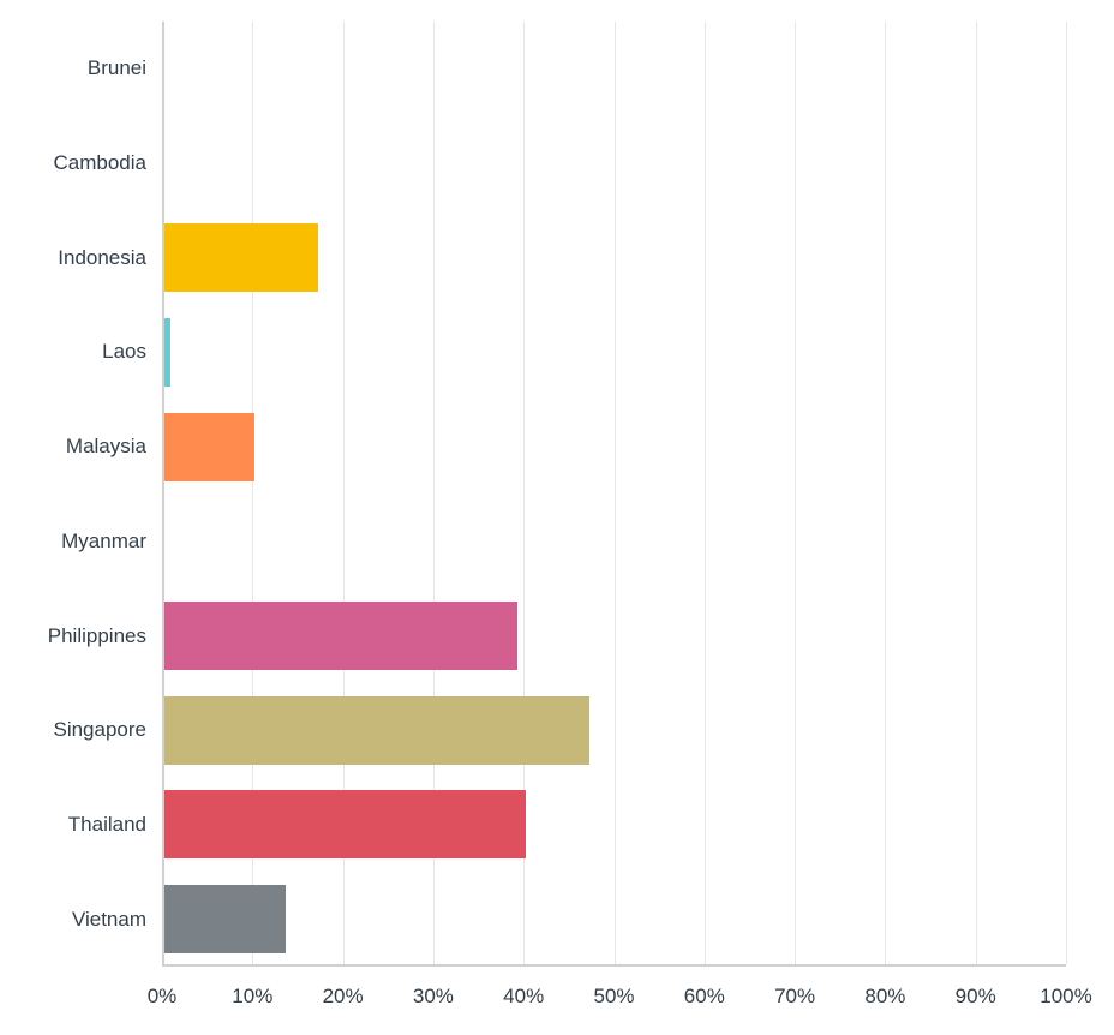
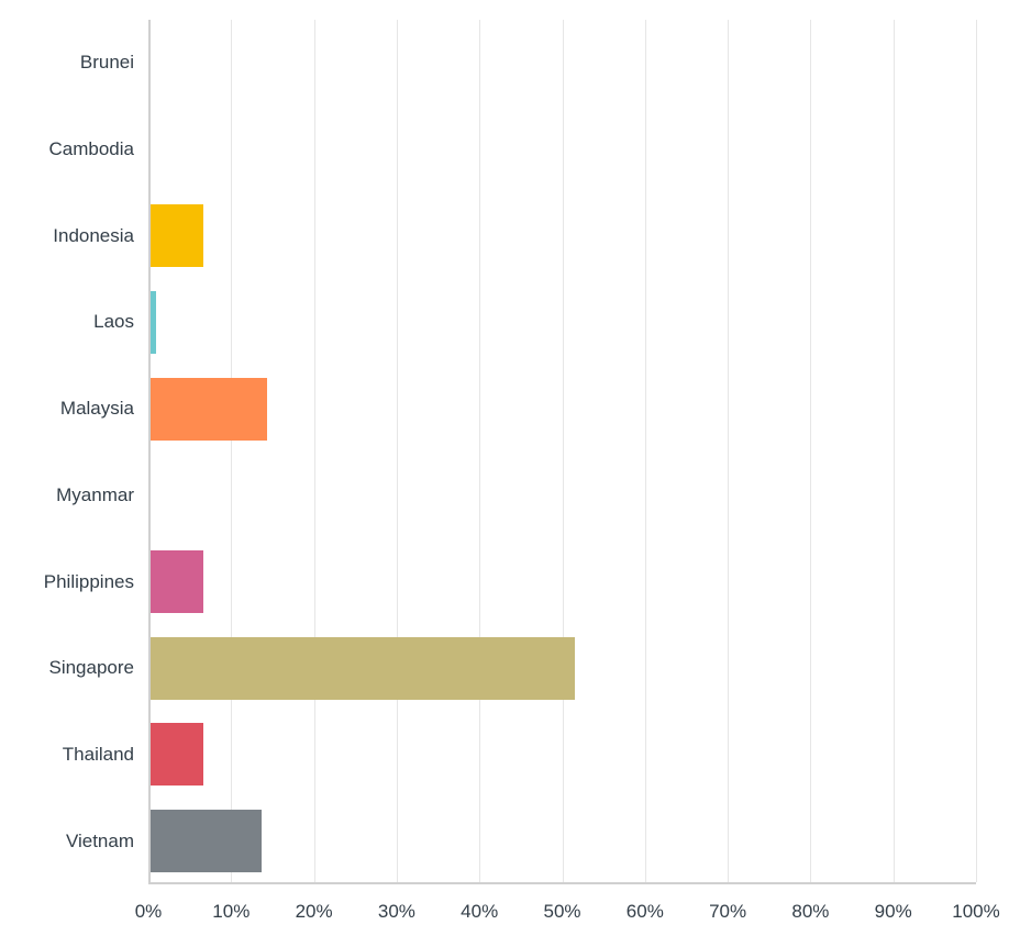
Indonesia: 17% -> 6%
Malaysia: 10% -> 14%
Philippines: 39% -> 6%
Singapore: 47% -> 51%
Thailand: 40% -> 6%
